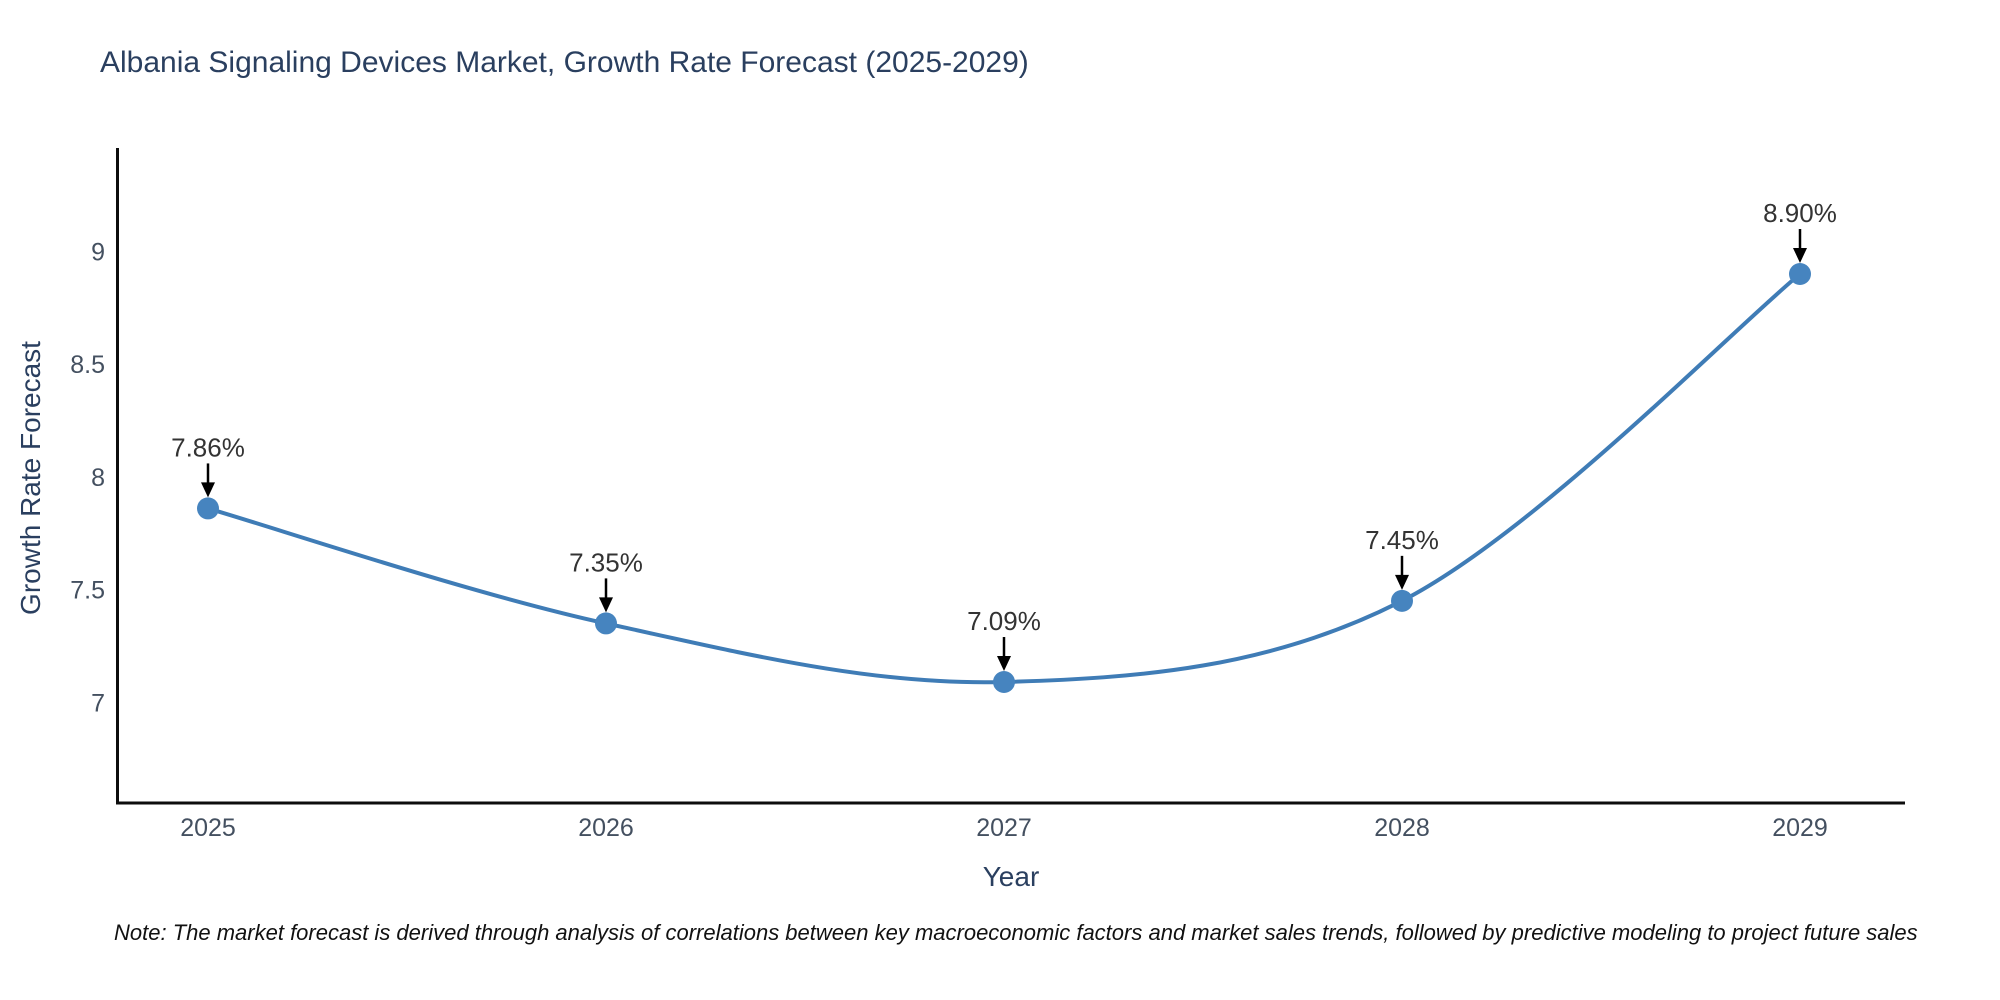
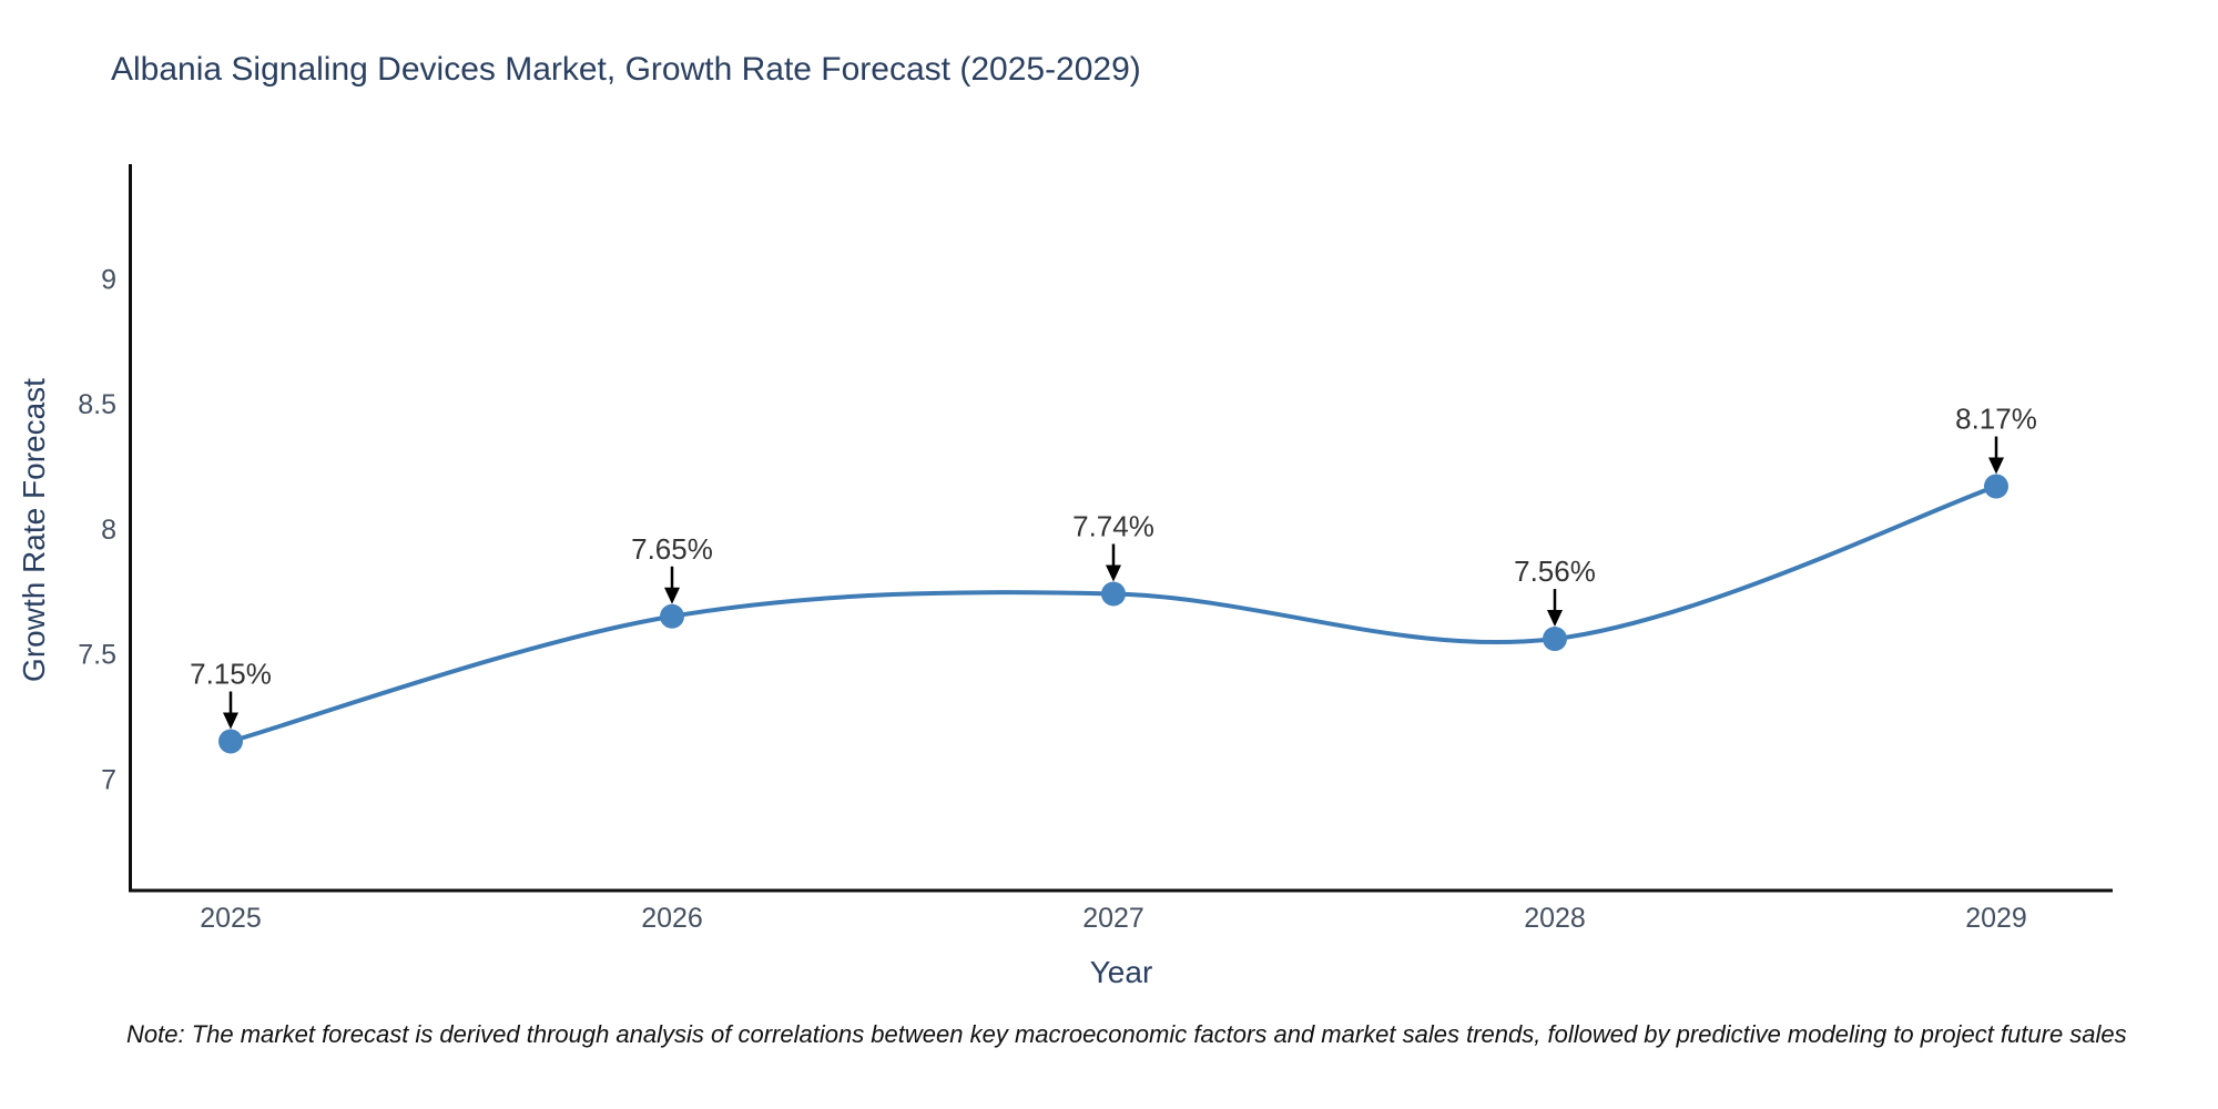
2025: 7.86% -> 7.15%
2026: 7.35% -> 7.65%
2027: 7.09% -> 7.74%
2028: 7.45% -> 7.56%
2029: 8.90% -> 8.17%
